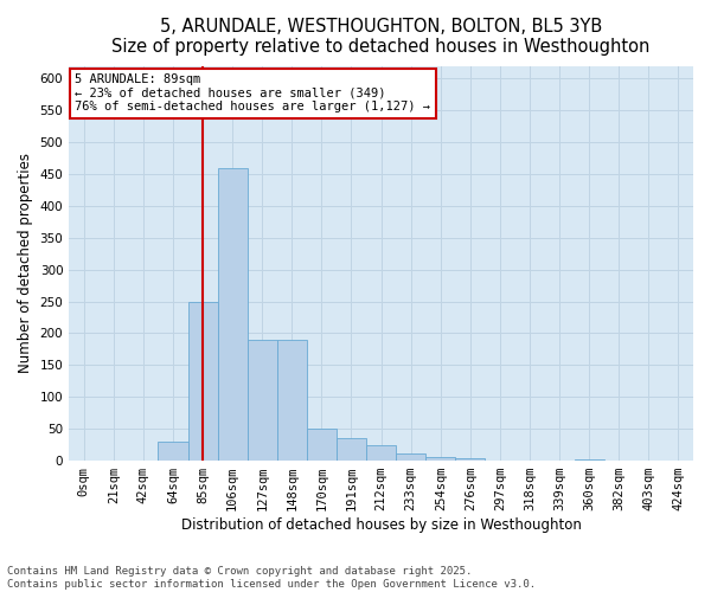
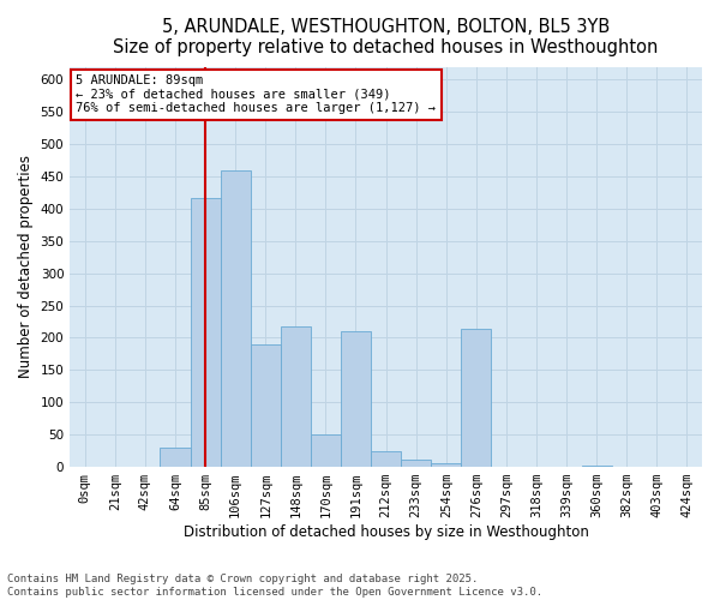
85sqm: 250 -> 416
148sqm: 190 -> 218
191sqm: 35 -> 210
276sqm: 3 -> 214
